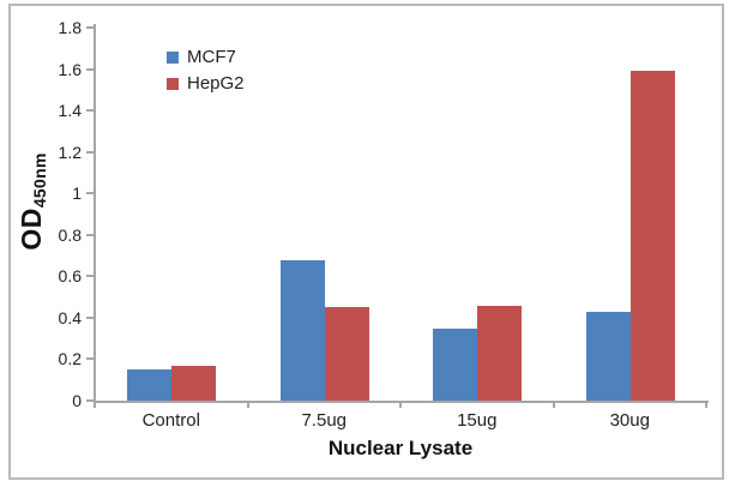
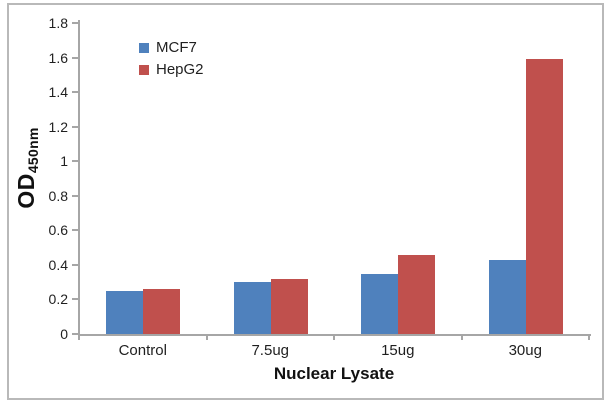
MCF7/Control: 0.15 -> 0.25
HepG2/Control: 0.17 -> 0.26
MCF7/7.5ug: 0.68 -> 0.30
HepG2/7.5ug: 0.45 -> 0.32
